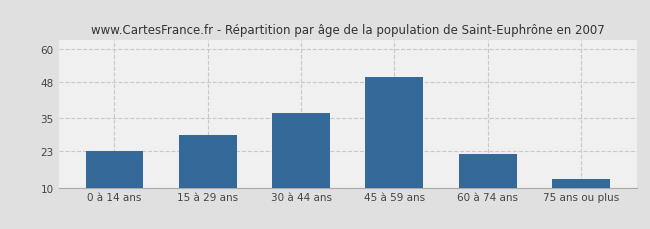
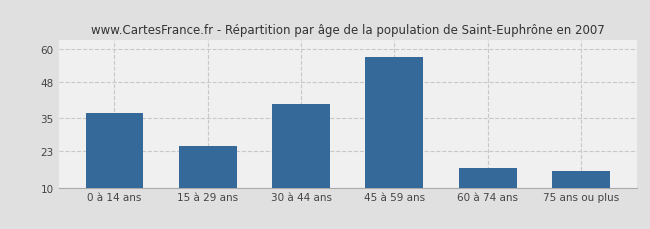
0 à 14 ans: 23 -> 37
15 à 29 ans: 29 -> 25
30 à 44 ans: 37 -> 40
45 à 59 ans: 50 -> 57
60 à 74 ans: 22 -> 17
75 ans ou plus: 13 -> 16
